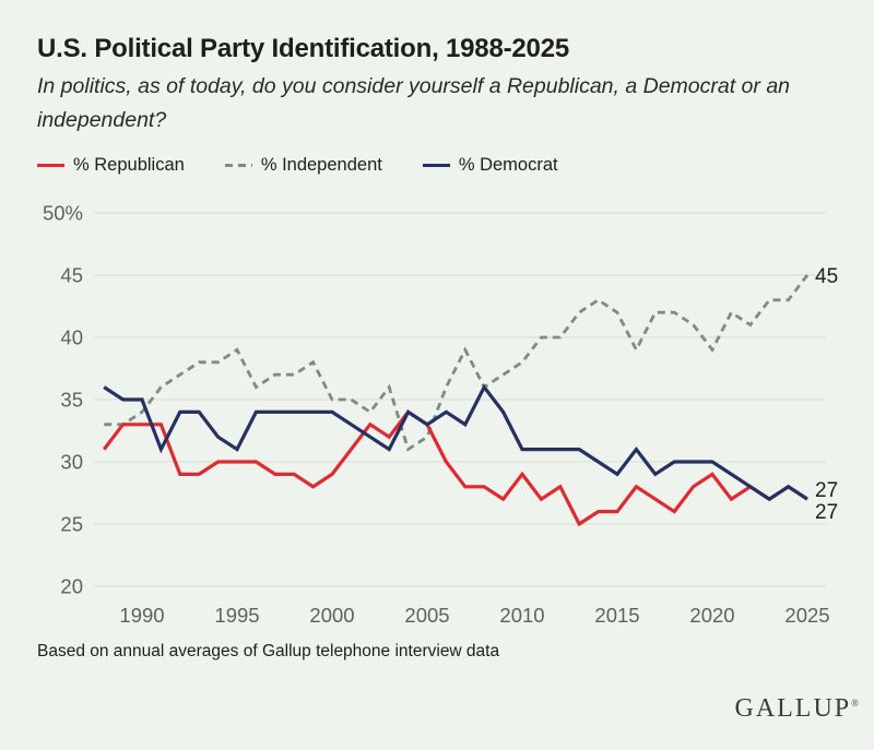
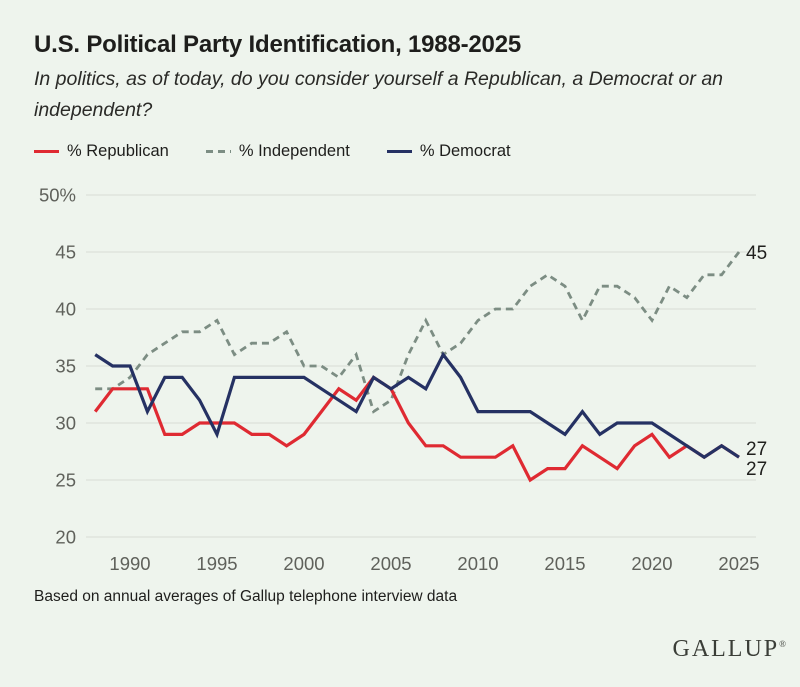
% Democrat/1995: 31% -> 29%
% Republican/2010: 29% -> 27%
% Independent/2010: 38% -> 39%
